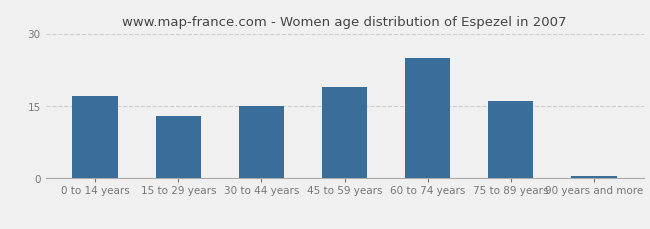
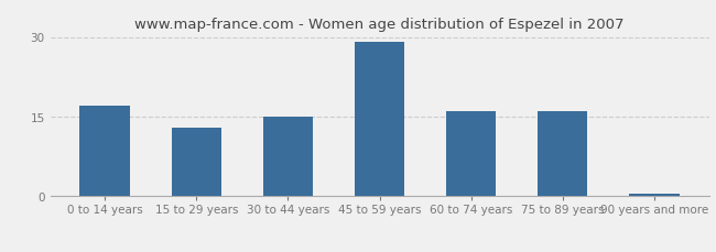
45 to 59 years: 19.0 -> 29.0
60 to 74 years: 25.0 -> 16.0
